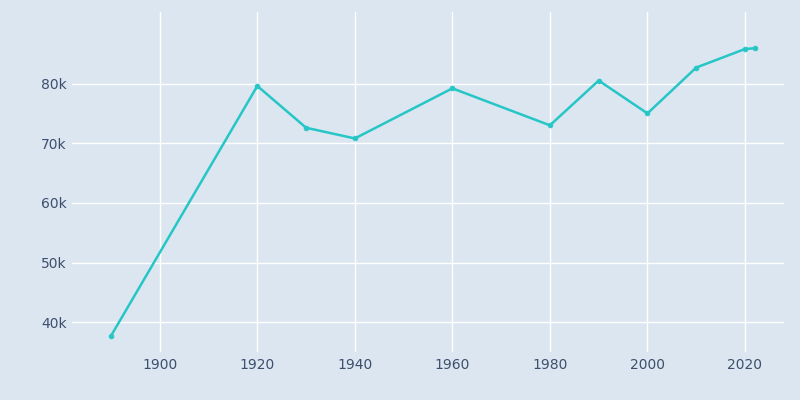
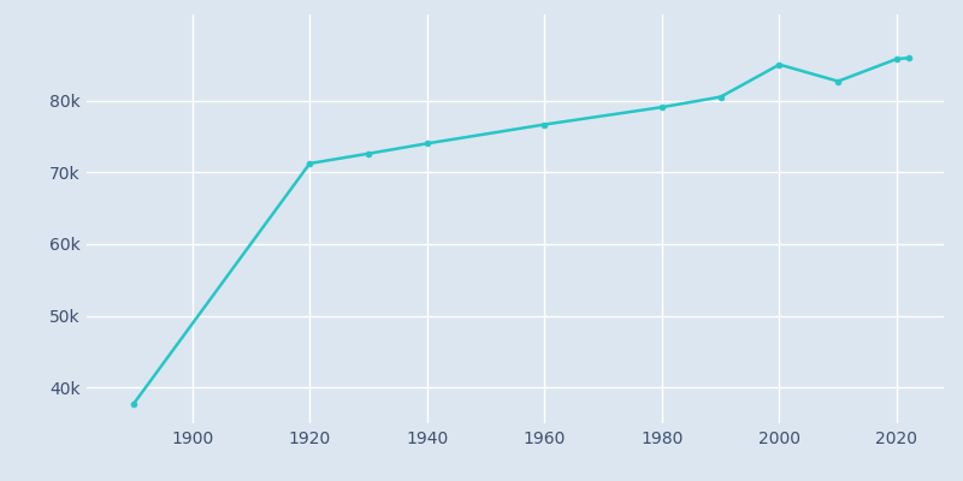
1920: 79.6k -> 71.2k
1940: 70.8k -> 74.0k
1960: 79.2k -> 76.7k
1980: 73.0k -> 79.1k
2000: 75.0k -> 85.0k
